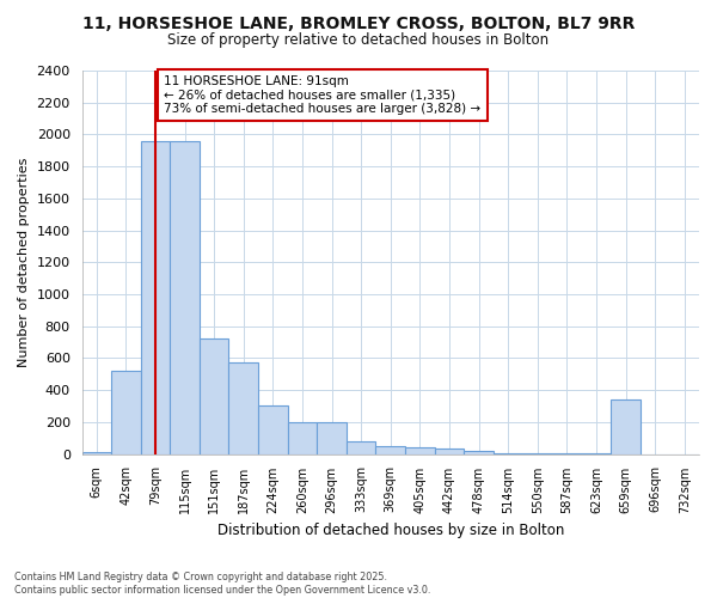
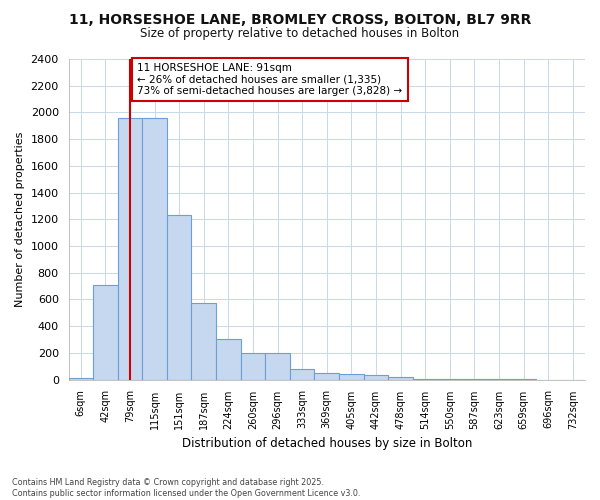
42sqm: 520 -> 710
151sqm: 720 -> 1240
659sqm: 340 -> 0
